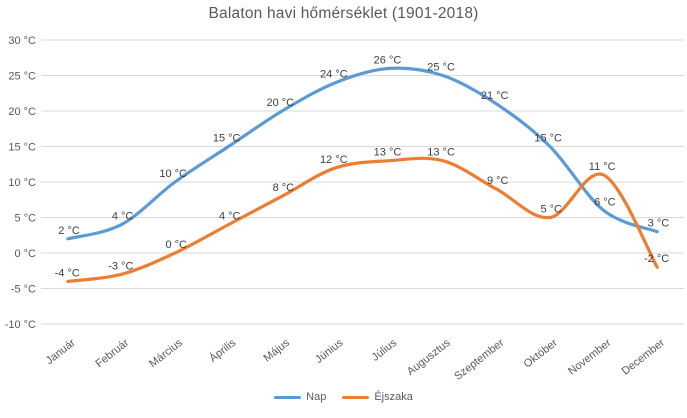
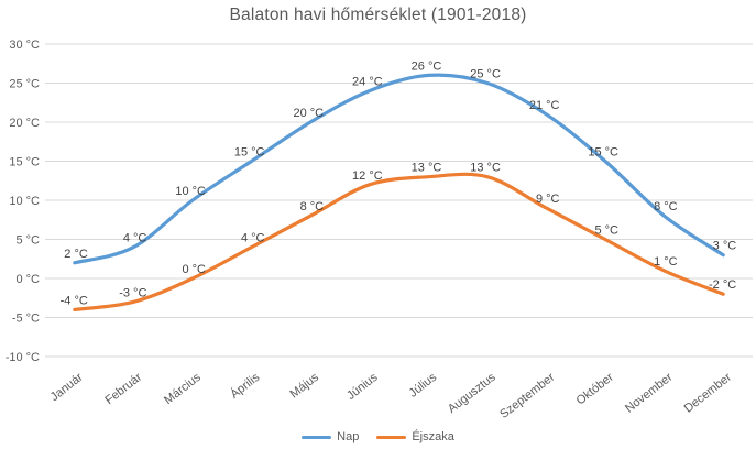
Nap/November: 6 -> 8
Éjszaka/November: 11 -> 1
